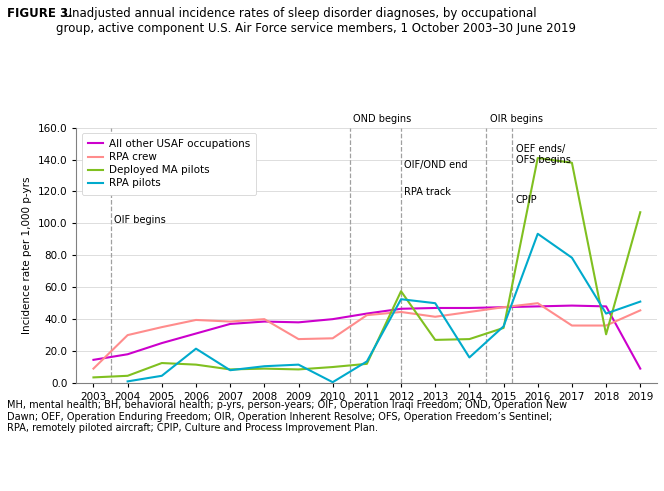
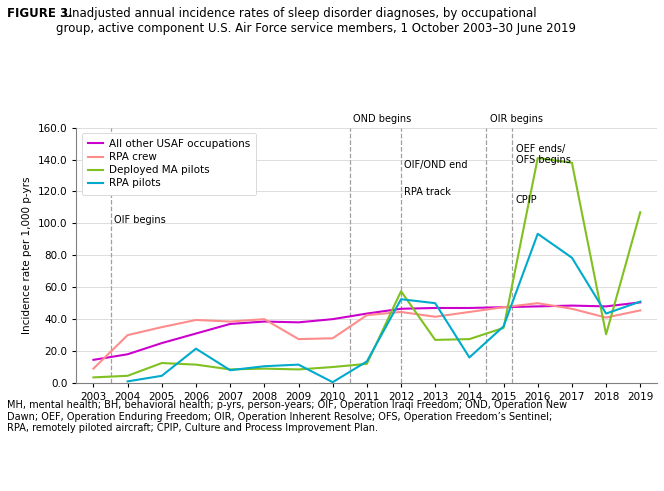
RPA crew/2017: 36 -> 46
RPA crew/2018: 36 -> 41
All other USAF occupations/2019: 9 -> 50
